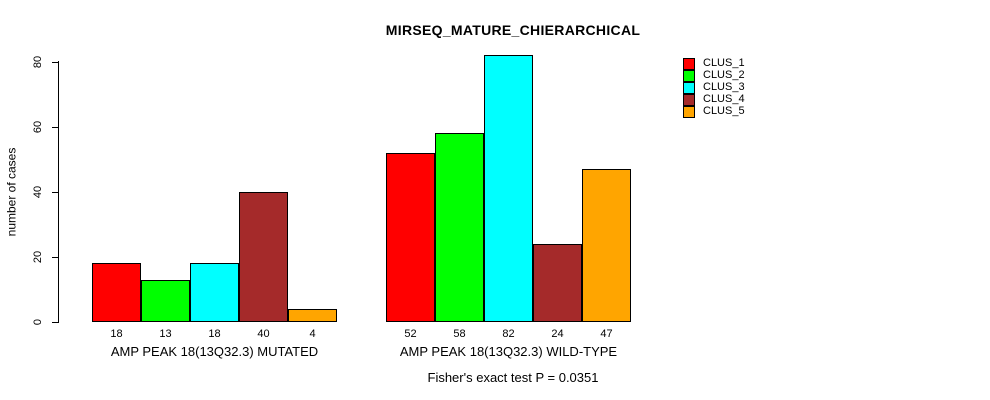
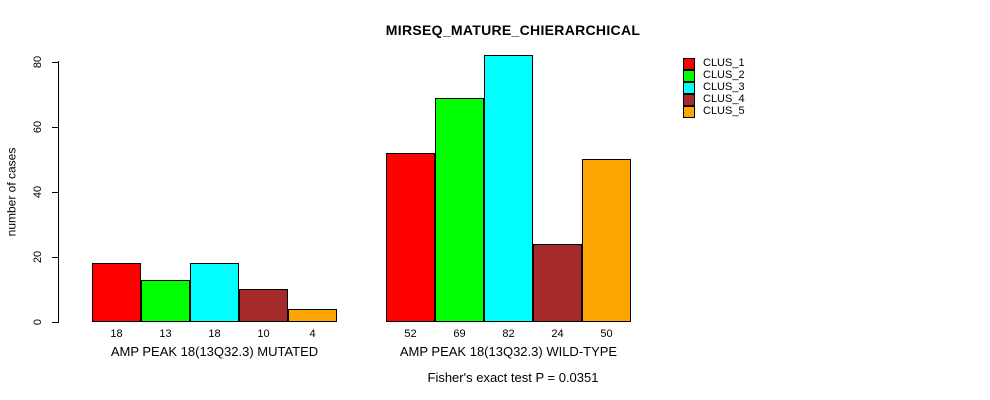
CLUS_4/AMP PEAK 18(13Q32.3) MUTATED: 40 -> 10
CLUS_2/AMP PEAK 18(13Q32.3) WILD-TYPE: 58 -> 69
CLUS_5/AMP PEAK 18(13Q32.3) WILD-TYPE: 47 -> 50
